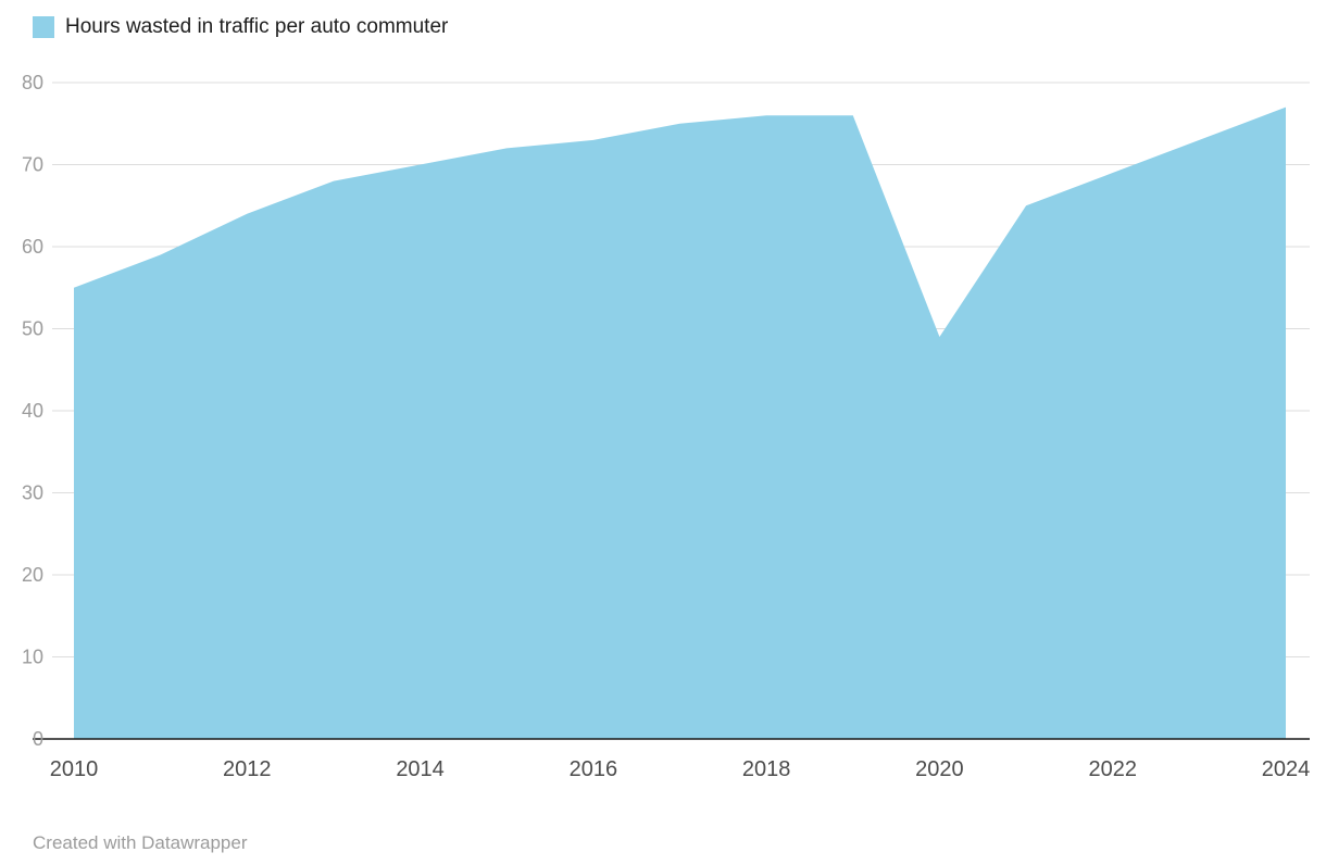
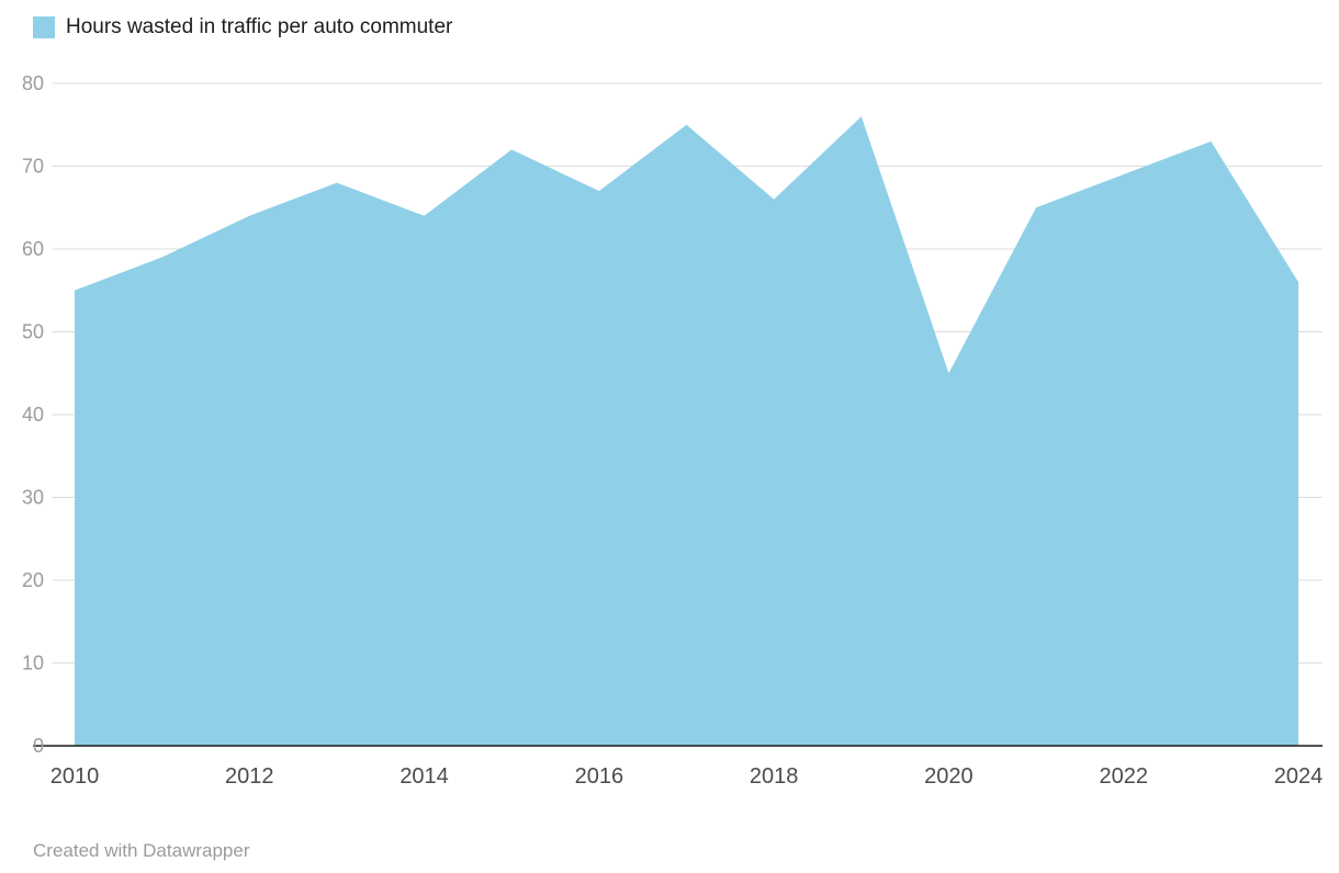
2014: 70 -> 64
2016: 73 -> 67
2018: 76 -> 66
2020: 49 -> 45
2024: 77 -> 56
